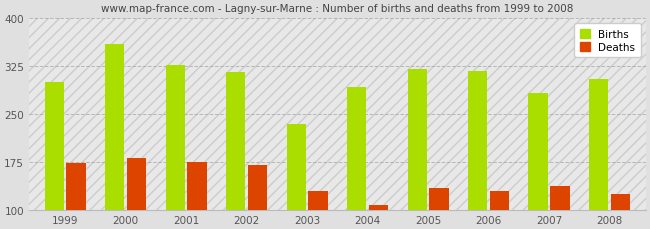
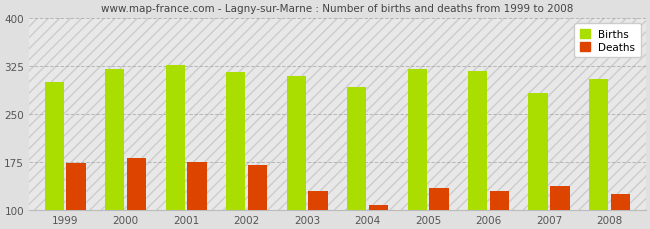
Births/2000: 360 -> 320
Births/2003: 234 -> 310
